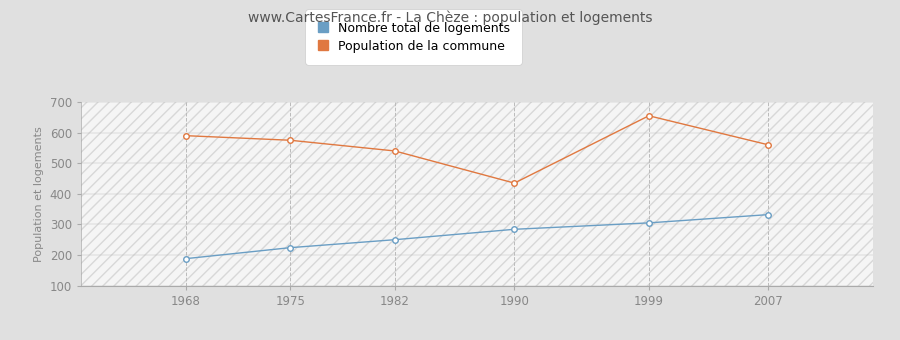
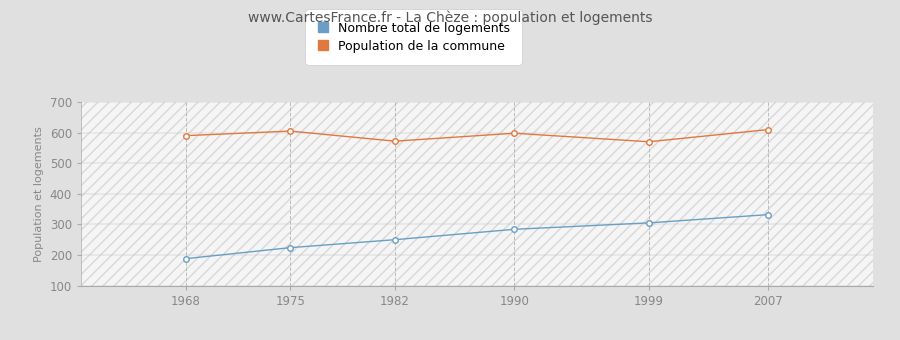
Population de la commune/1975: 575 -> 605
Population de la commune/1982: 540 -> 572
Population de la commune/1990: 435 -> 598
Population de la commune/1999: 655 -> 570
Population de la commune/2007: 560 -> 610
